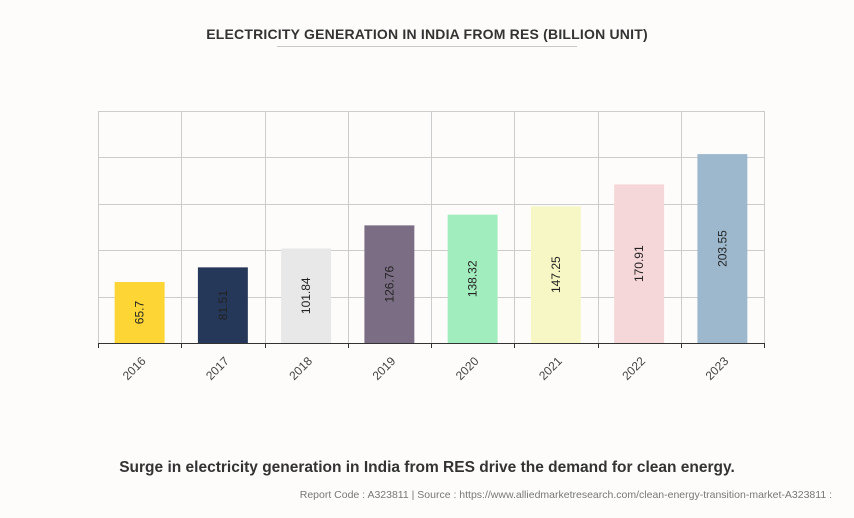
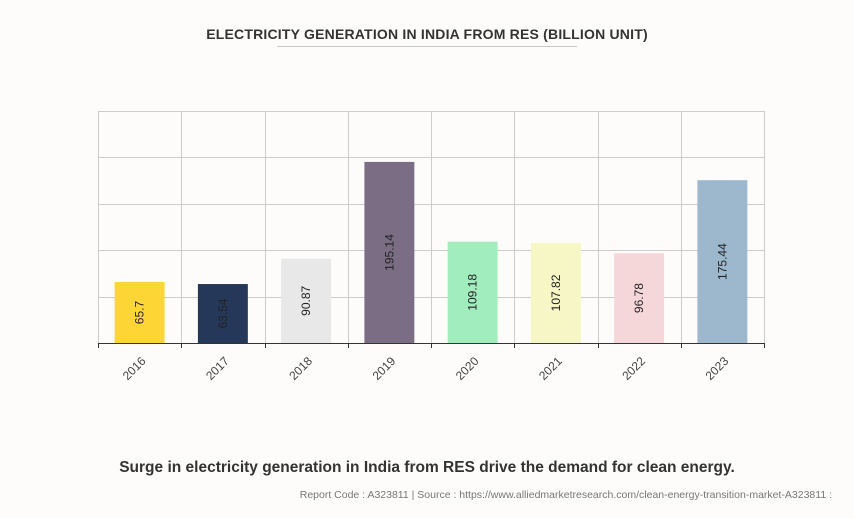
2017: 81.51 -> 63.54
2018: 101.84 -> 90.87
2019: 126.76 -> 195.14
2020: 138.32 -> 109.18
2021: 147.25 -> 107.82
2022: 170.91 -> 96.78
2023: 203.55 -> 175.44
